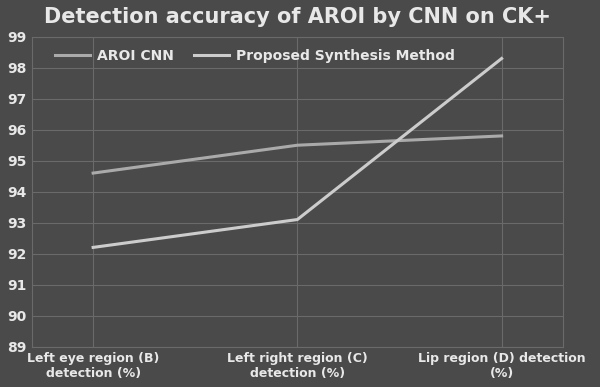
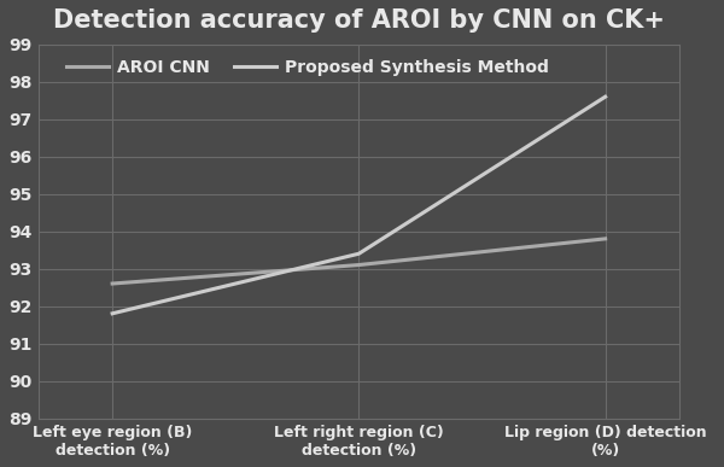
AROI CNN/Left eye region (B) detection (%): 94.6 -> 92.6
Proposed Synthesis Method/Left eye region (B) detection (%): 92.2 -> 91.8
AROI CNN/Left right region (C) detection (%): 95.5 -> 93.1
Proposed Synthesis Method/Left right region (C) detection (%): 93.1 -> 93.4
AROI CNN/Lip region (D) detection (%): 95.8 -> 93.8
Proposed Synthesis Method/Lip region (D) detection (%): 98.3 -> 97.6
